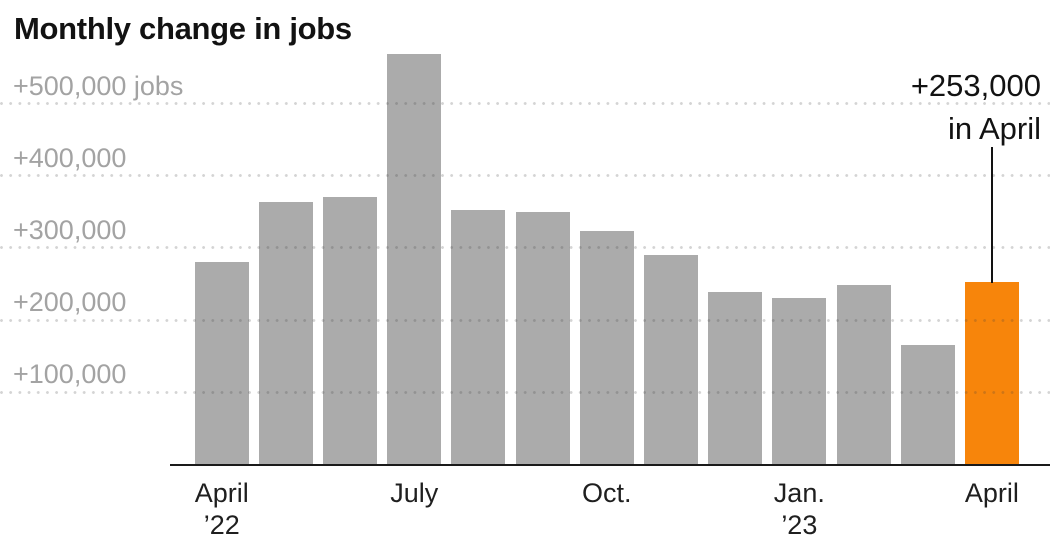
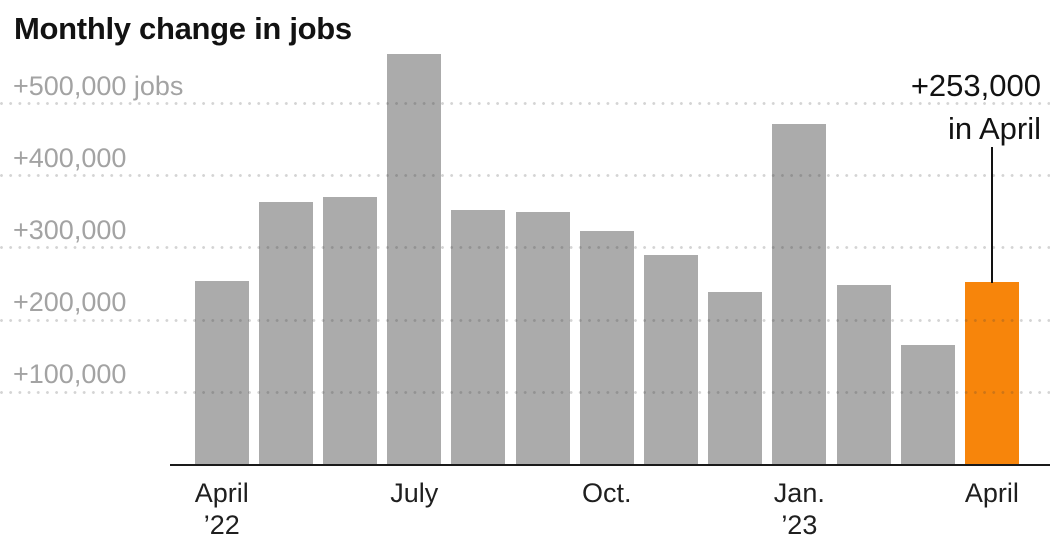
April ’22: 280000 -> 250000
Jan. ’23: 230000 -> 470000
